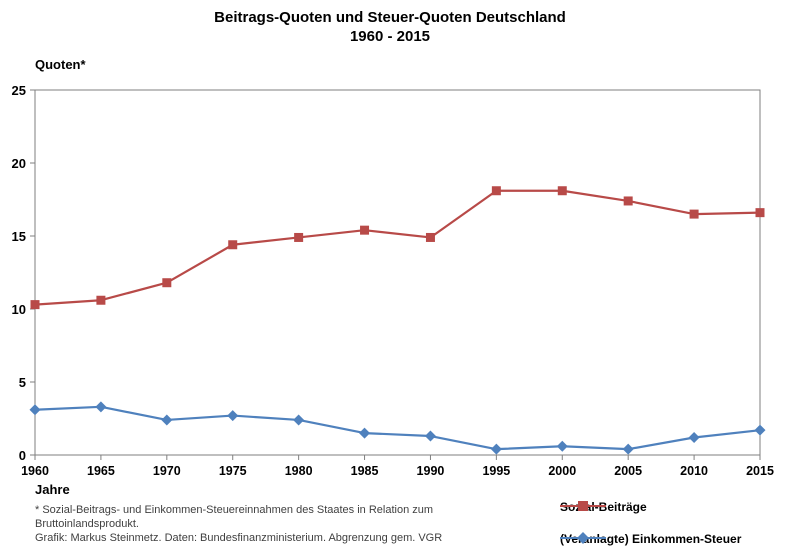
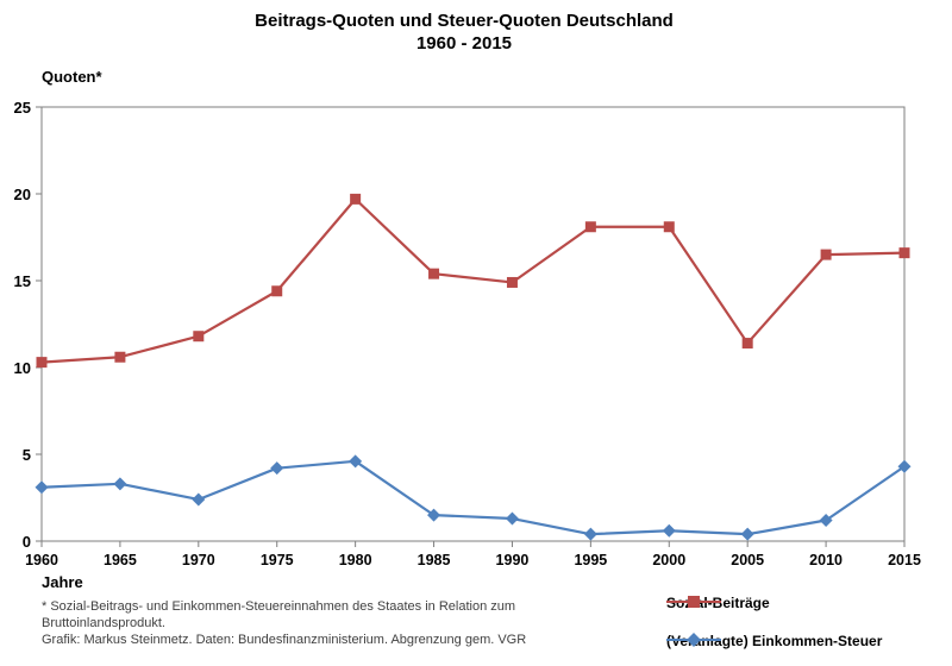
(Veranlagte) Einkommen-Steuer/1975: 2.7 -> 4.2
Sozial-Beiträge/1980: 14.9 -> 19.7
(Veranlagte) Einkommen-Steuer/1980: 2.4 -> 4.6
Sozial-Beiträge/2005: 17.4 -> 11.4
(Veranlagte) Einkommen-Steuer/2015: 1.7 -> 4.3
